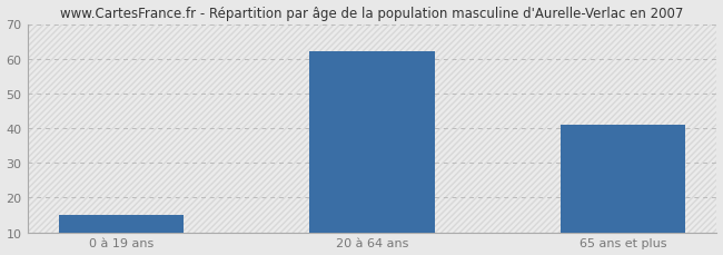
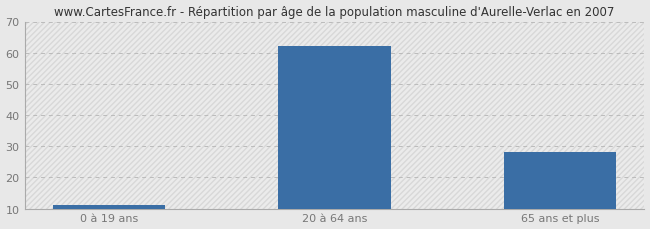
0 à 19 ans: 15 -> 11
65 ans et plus: 41 -> 28
